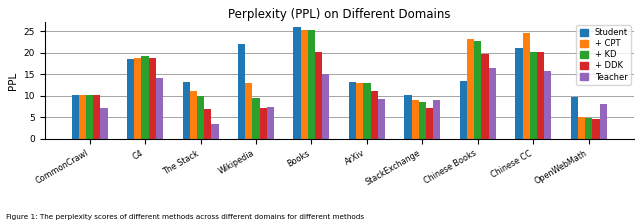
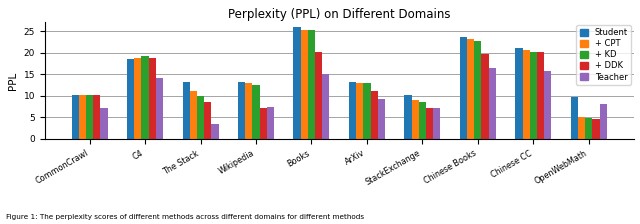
+ DDK/The Stack: 7.0 -> 8.5
Student/Wikipedia: 22.0 -> 13.2
+ KD/Wikipedia: 9.5 -> 12.5
Teacher/StackExchange: 9.0 -> 7.1
Student/Chinese Books: 13.5 -> 23.5
+ CPT/Chinese CC: 24.5 -> 20.7
